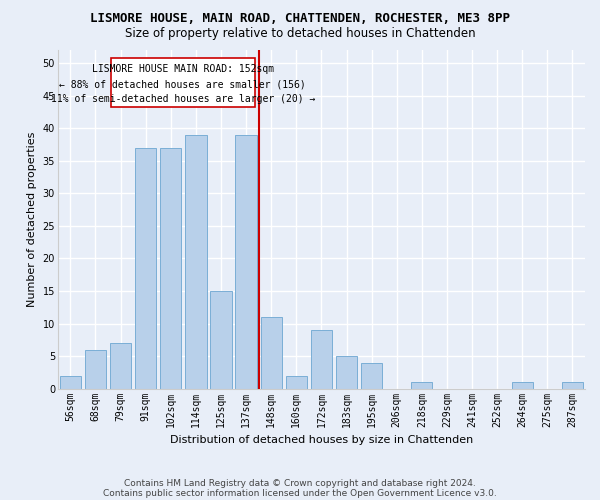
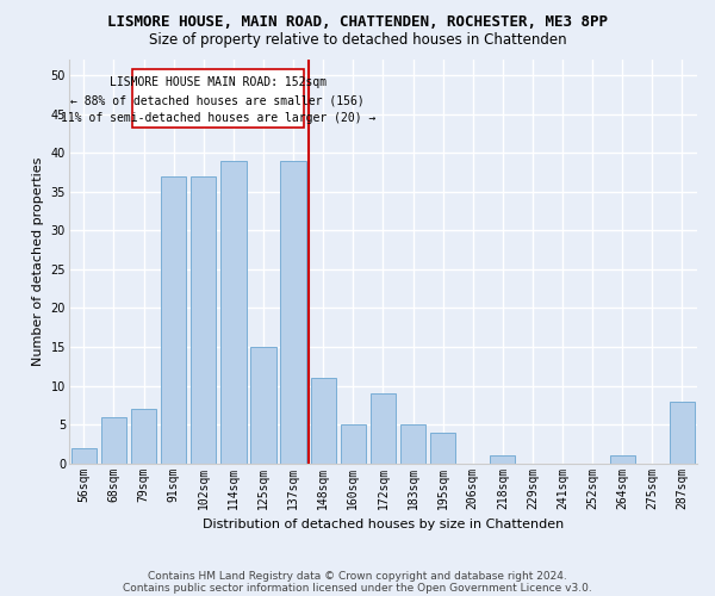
160sqm: 2 -> 5
287sqm: 1 -> 8
